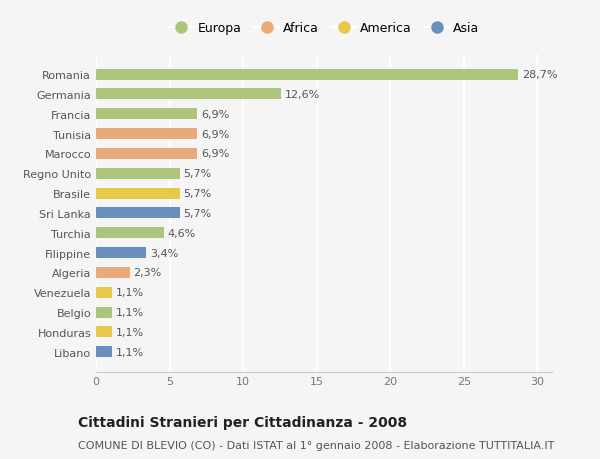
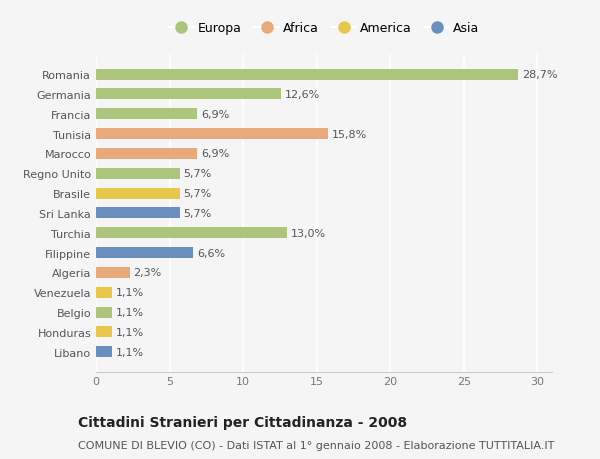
Tunisia: 6,9% -> 15,8%
Turchia: 4,6% -> 13,0%
Filippine: 3,4% -> 6,6%
